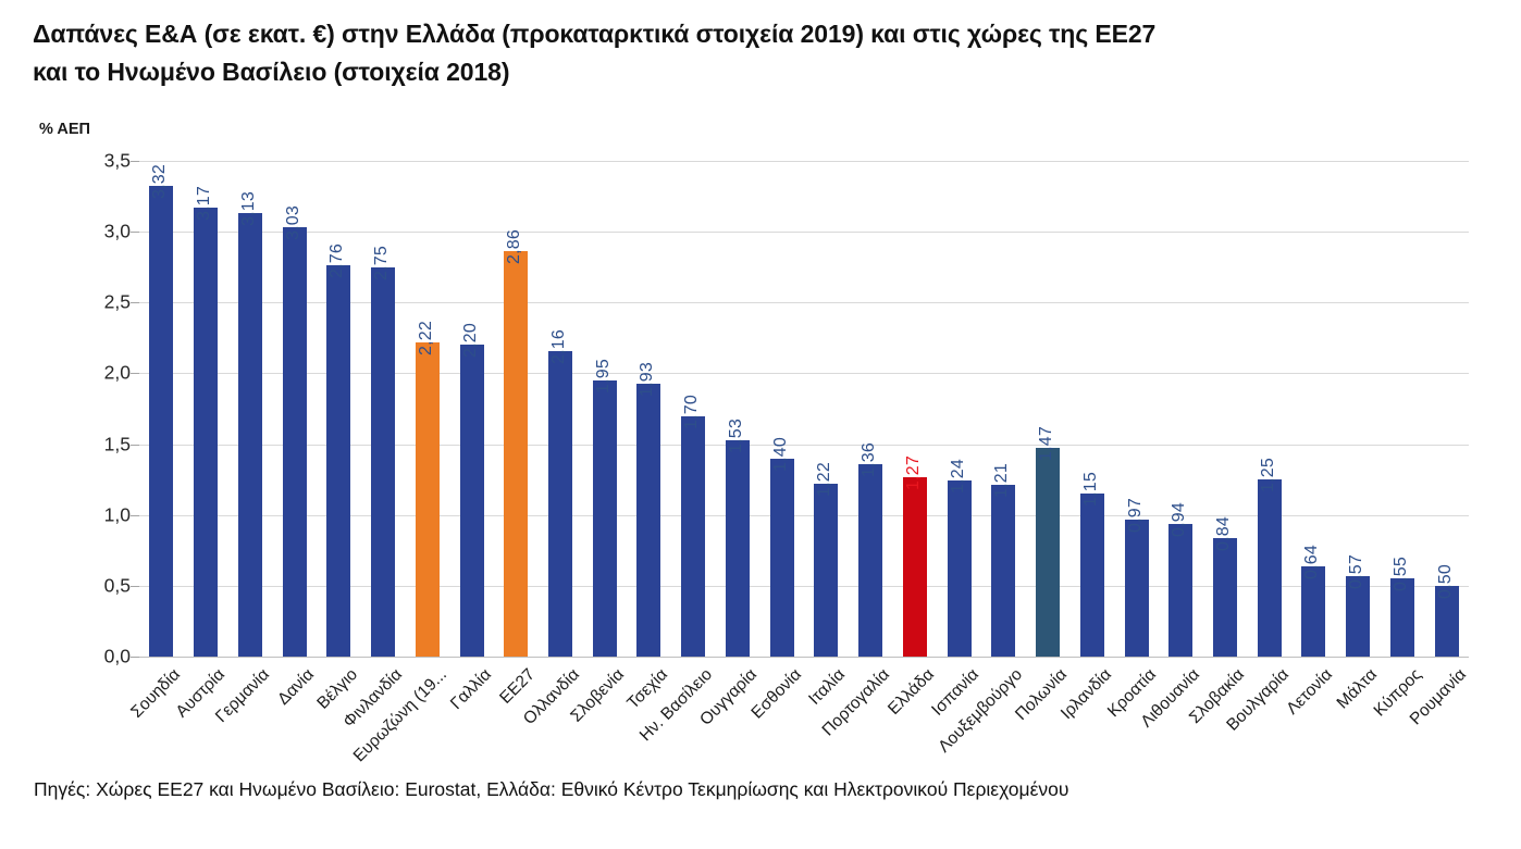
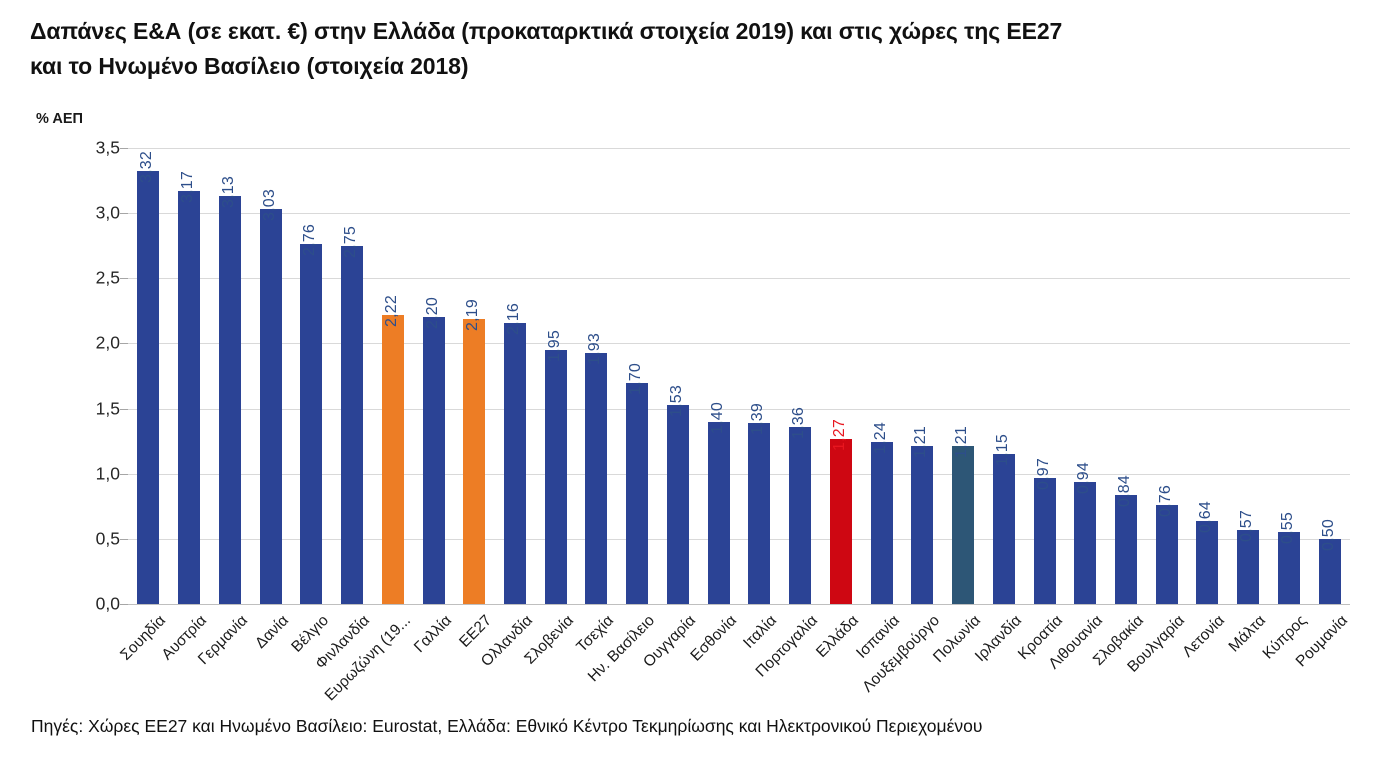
ΕΕ27: 2,86 -> 2,19
Ιταλία: 1,22 -> 1,39
Πολωνία: 1,47 -> 1,21
Βουλγαρία: 1,25 -> 0,76
